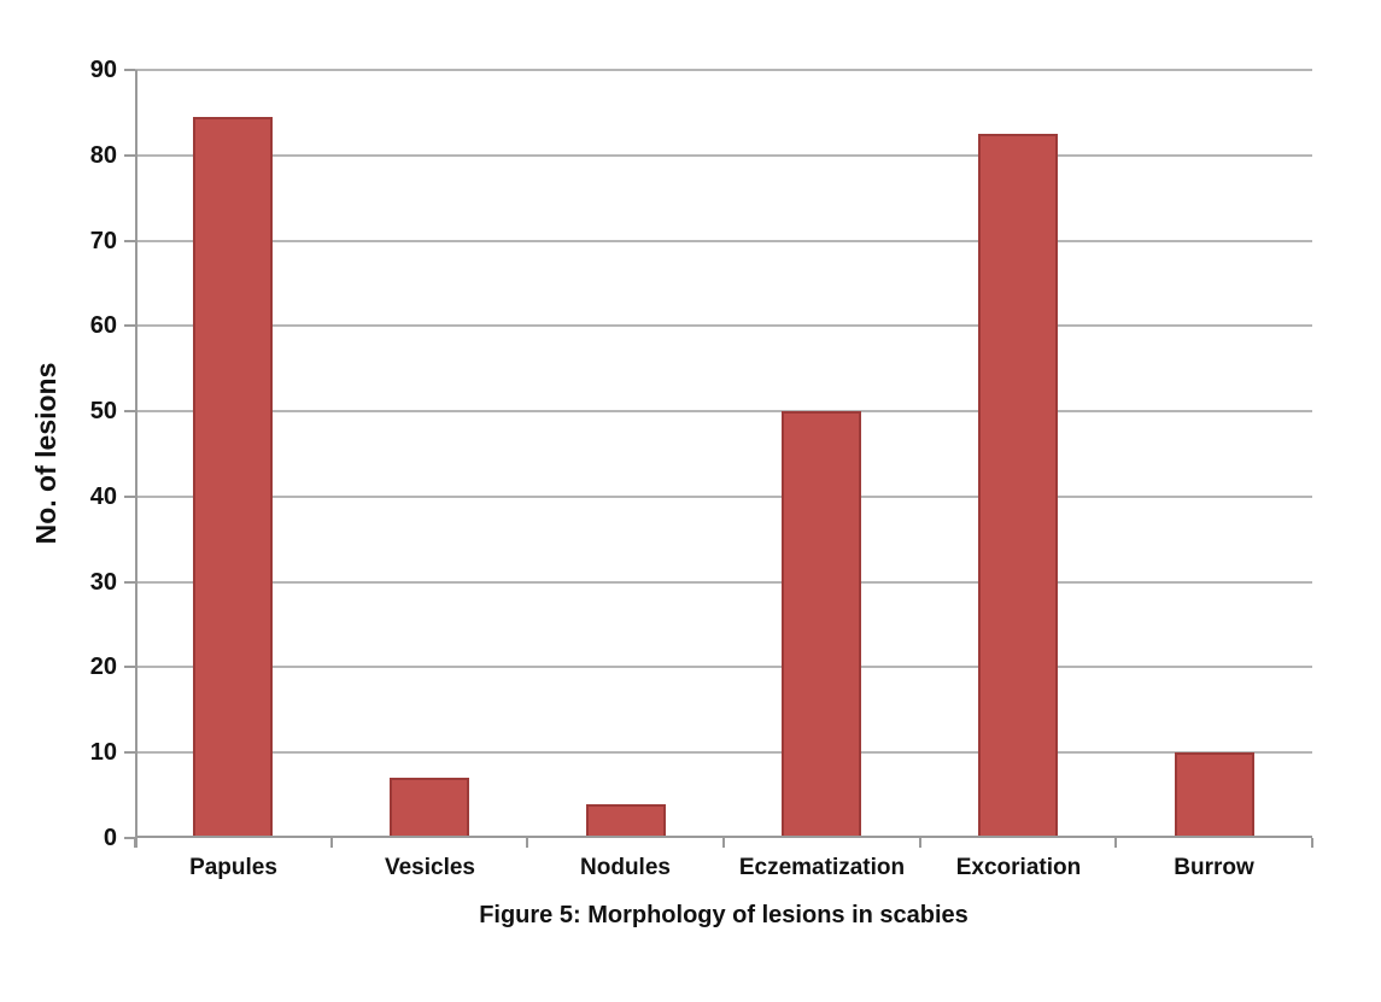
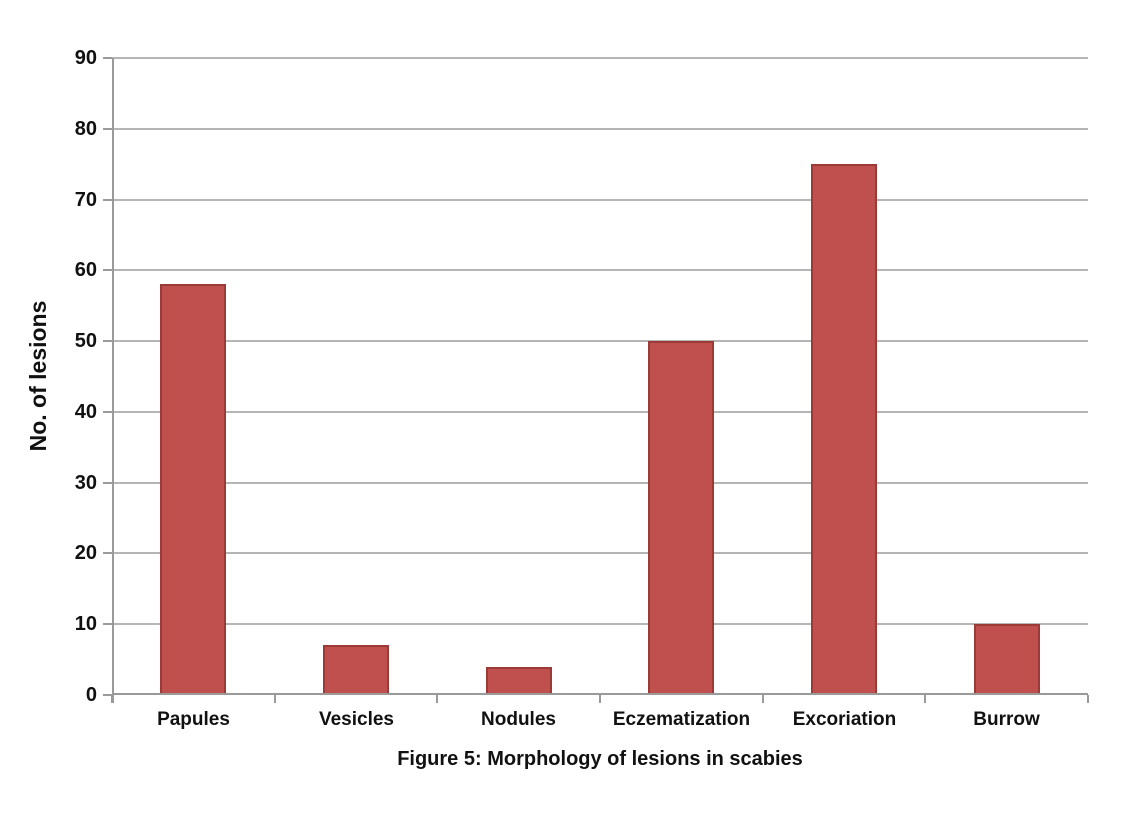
Papules: 84 -> 58
Excoriation: 82 -> 75
